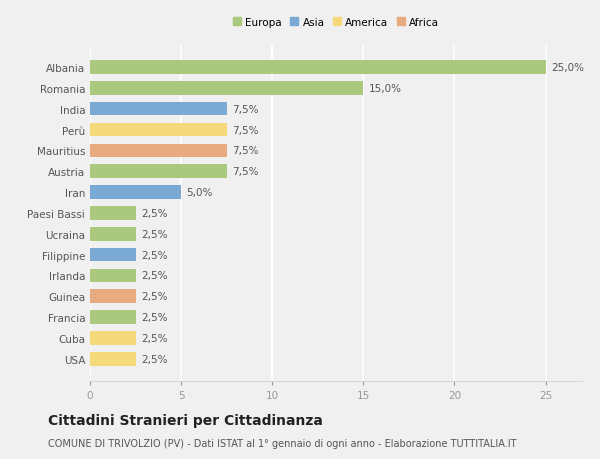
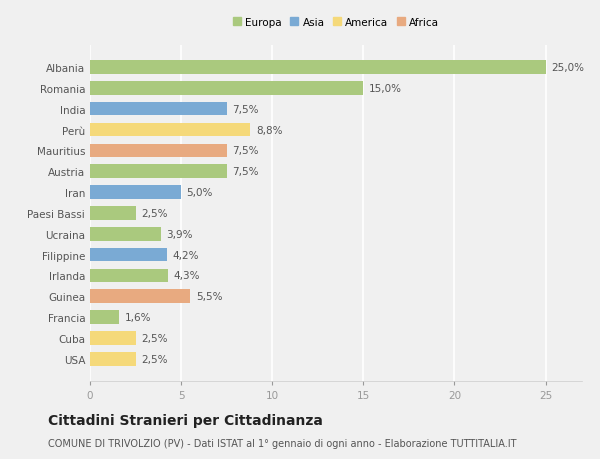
Perù: 7,5% -> 8,8%
Ucraina: 2,5% -> 3,9%
Filippine: 2,5% -> 4,2%
Irlanda: 2,5% -> 4,3%
Guinea: 2,5% -> 5,5%
Francia: 2,5% -> 1,6%
